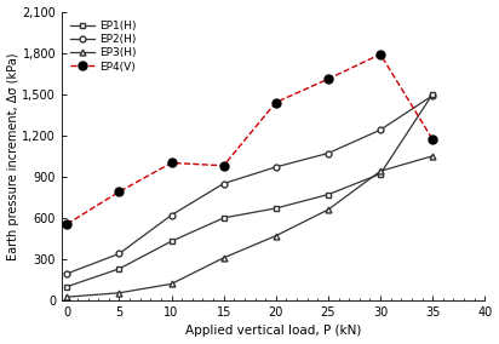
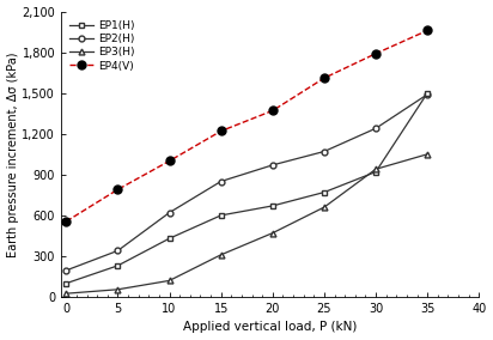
EP4(V)/15: 980 -> 1,220
EP4(V)/20: 1,440 -> 1,370
EP4(V)/35: 1,170 -> 1,960
